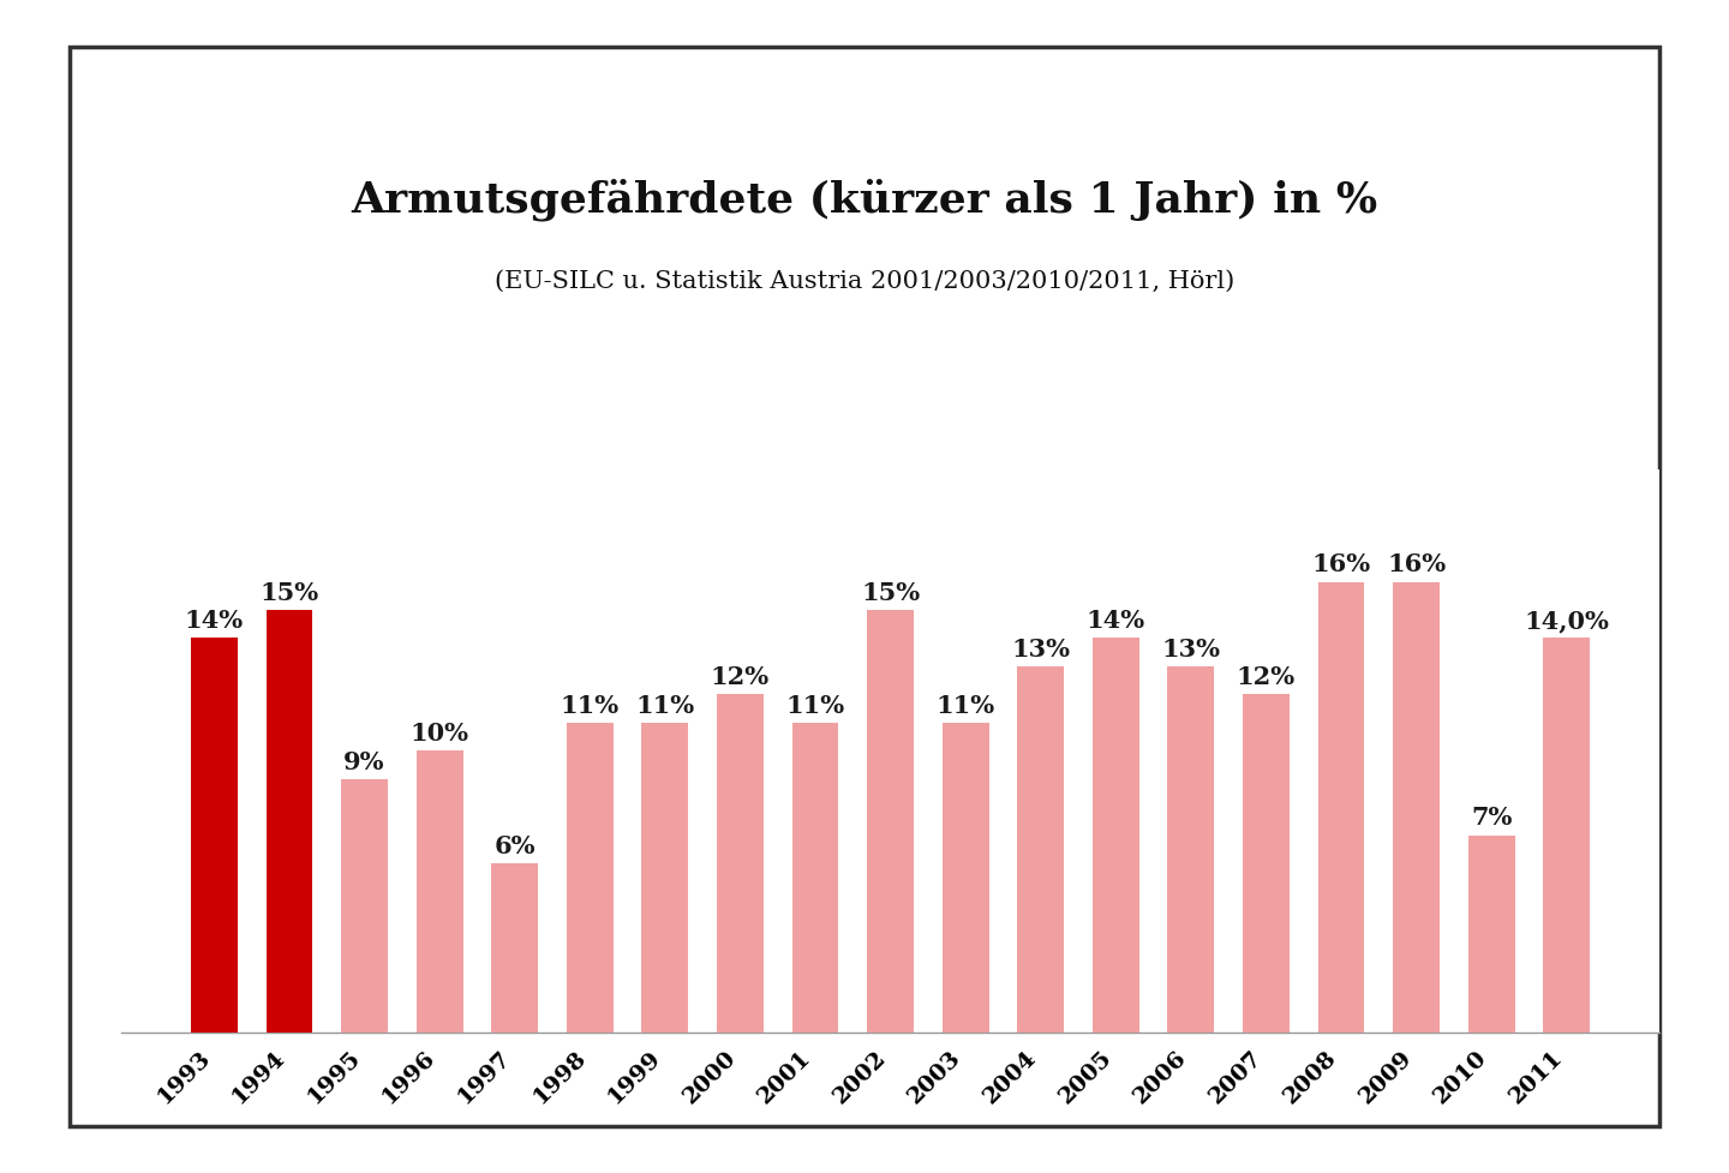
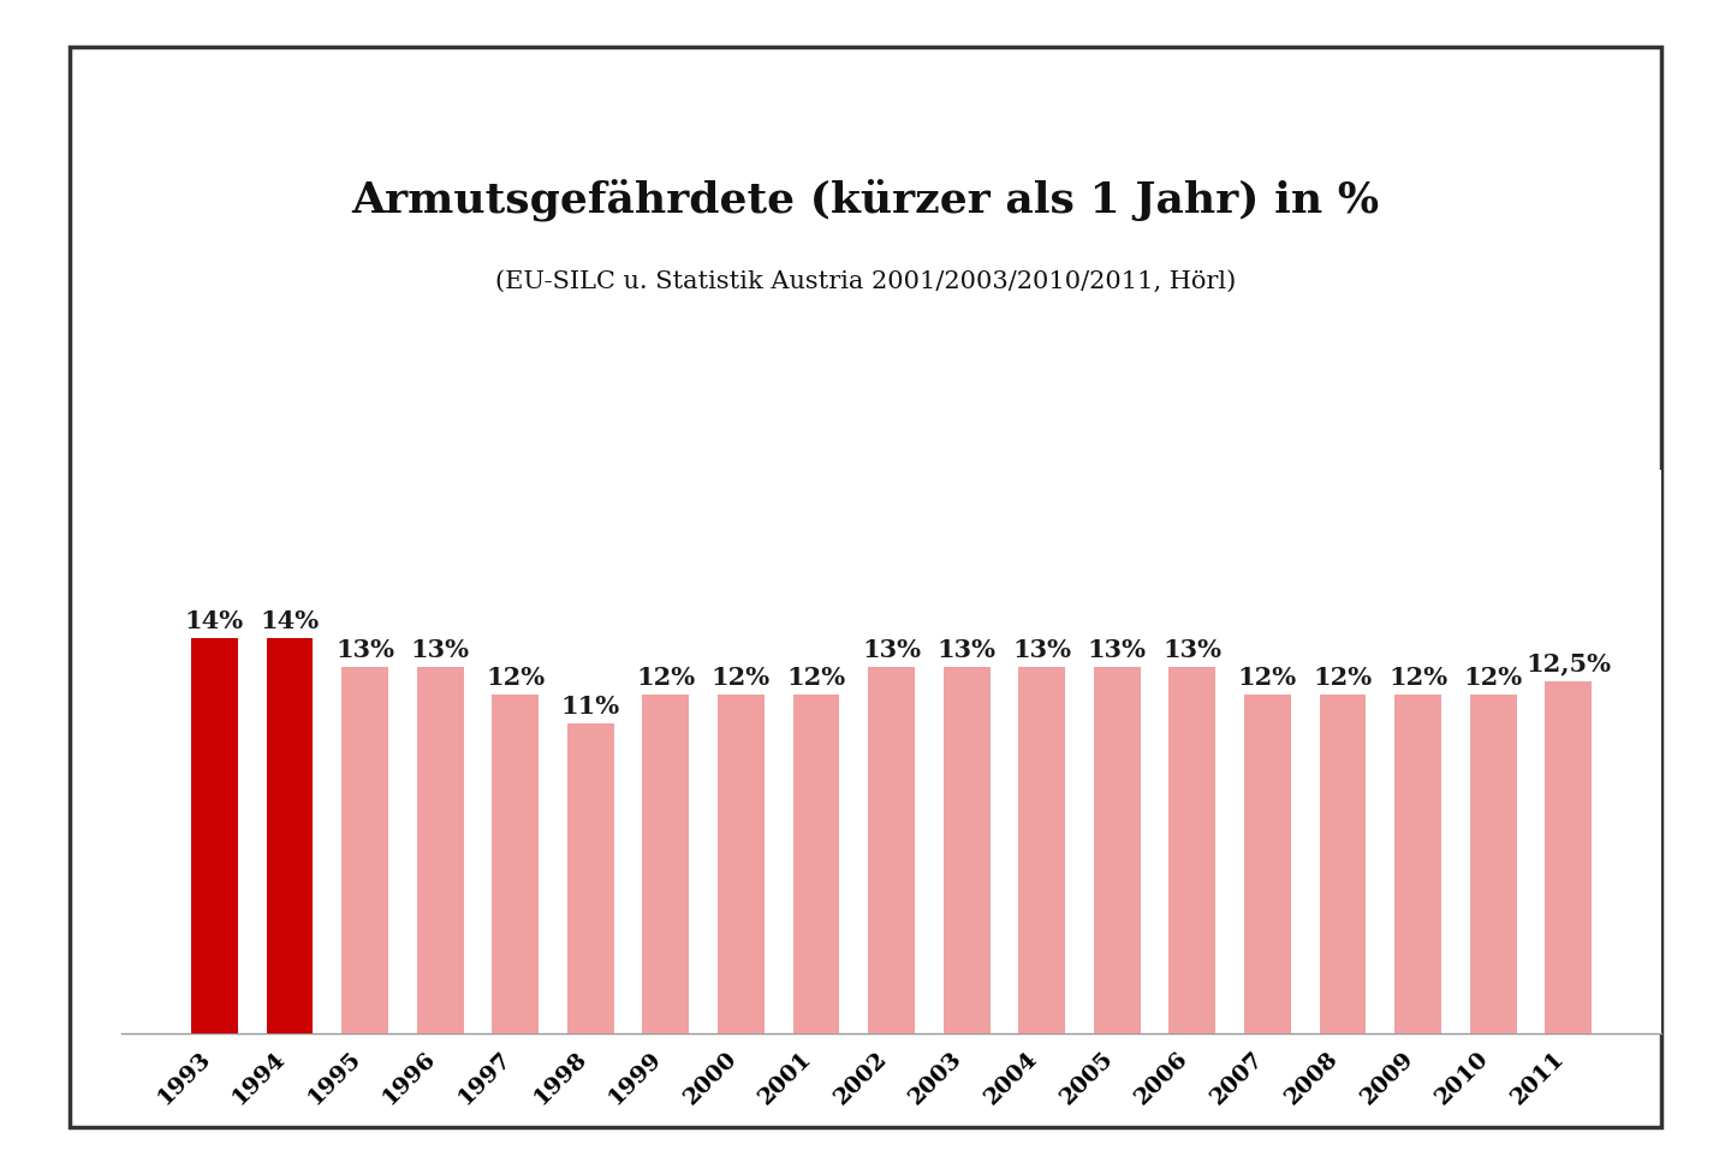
1994: 15% -> 14%
1995: 9% -> 13%
1996: 10% -> 13%
1997: 6% -> 12%
1999: 11% -> 12%
2001: 11% -> 12%
2002: 15% -> 13%
2003: 11% -> 13%
2005: 14% -> 13%
2008: 16% -> 12%
2009: 16% -> 12%
2010: 7% -> 12%
2011: 14,0% -> 12,5%
